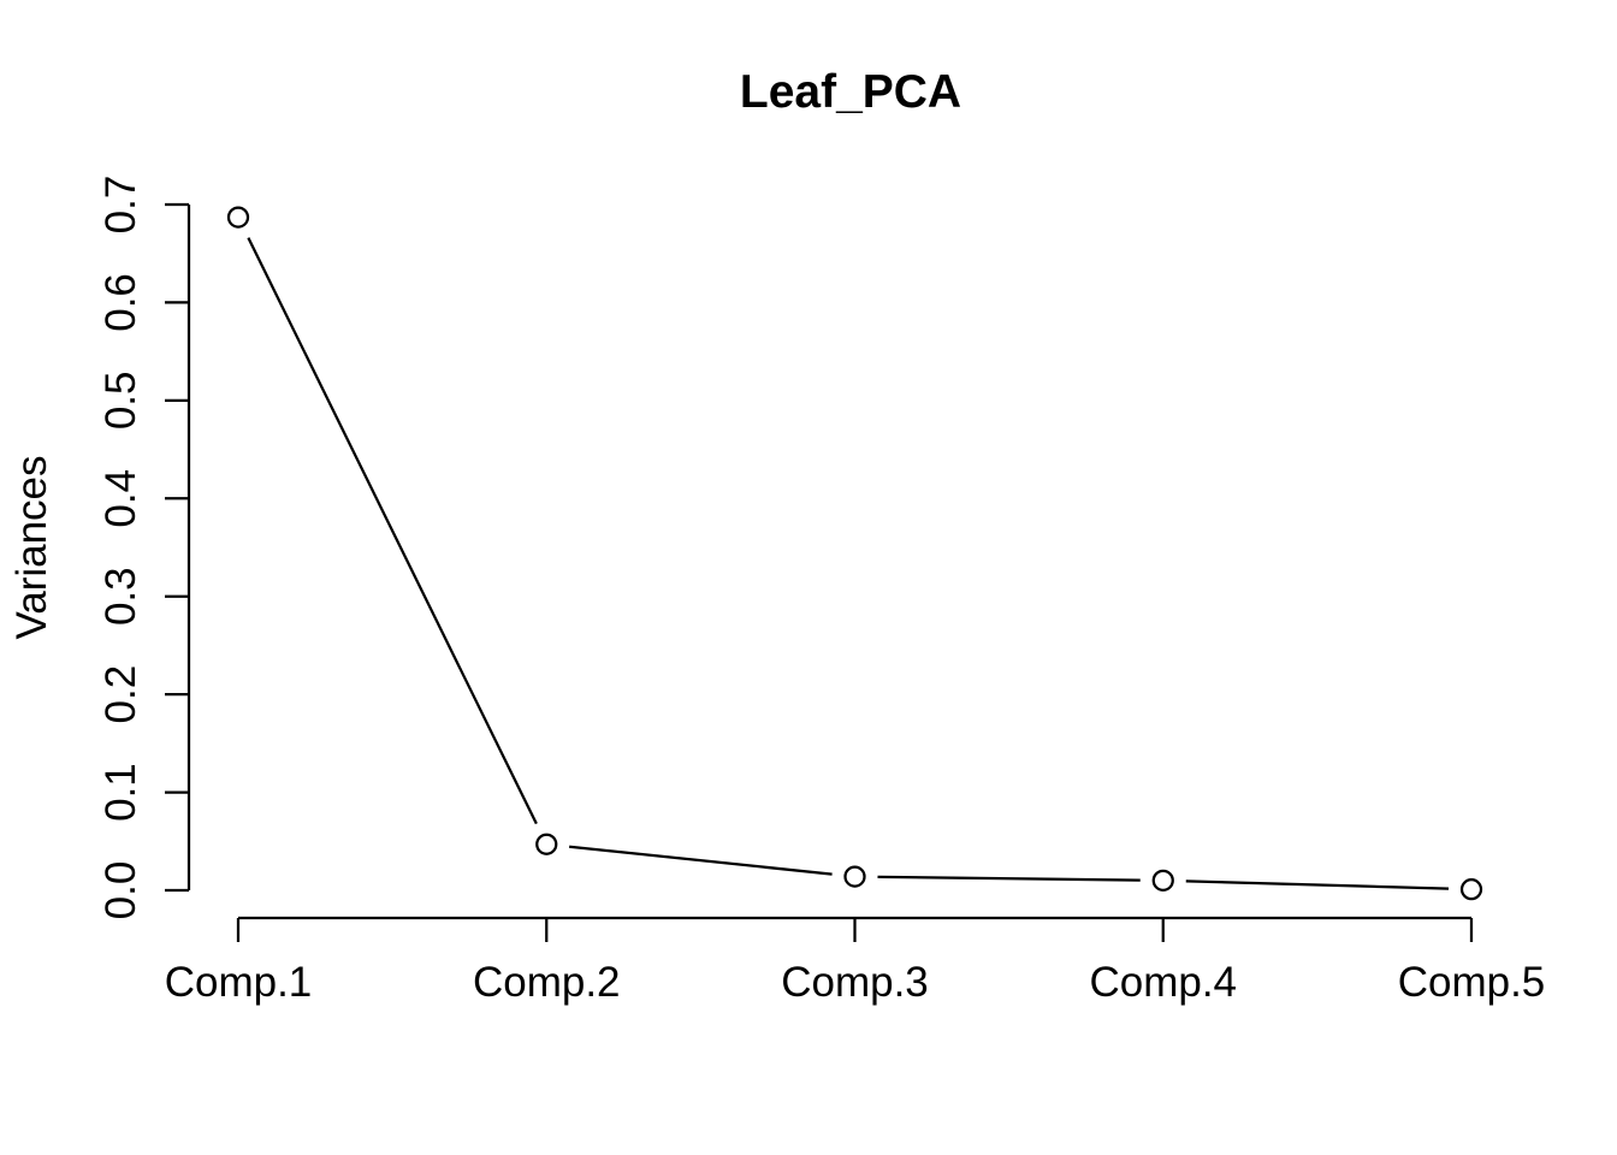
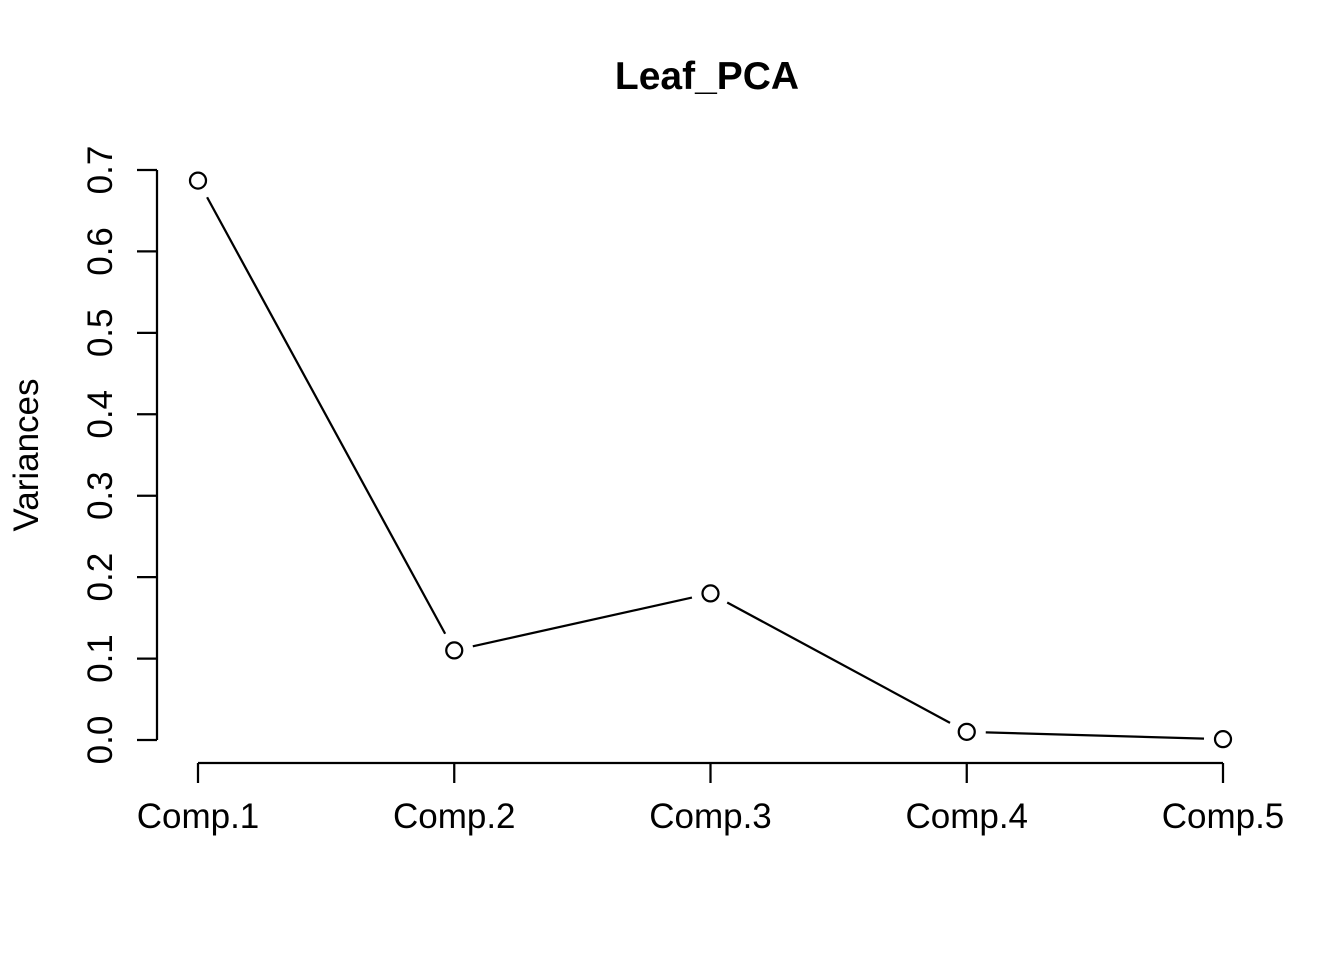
Comp.2: 0.05 -> 0.11
Comp.3: 0.01 -> 0.18
